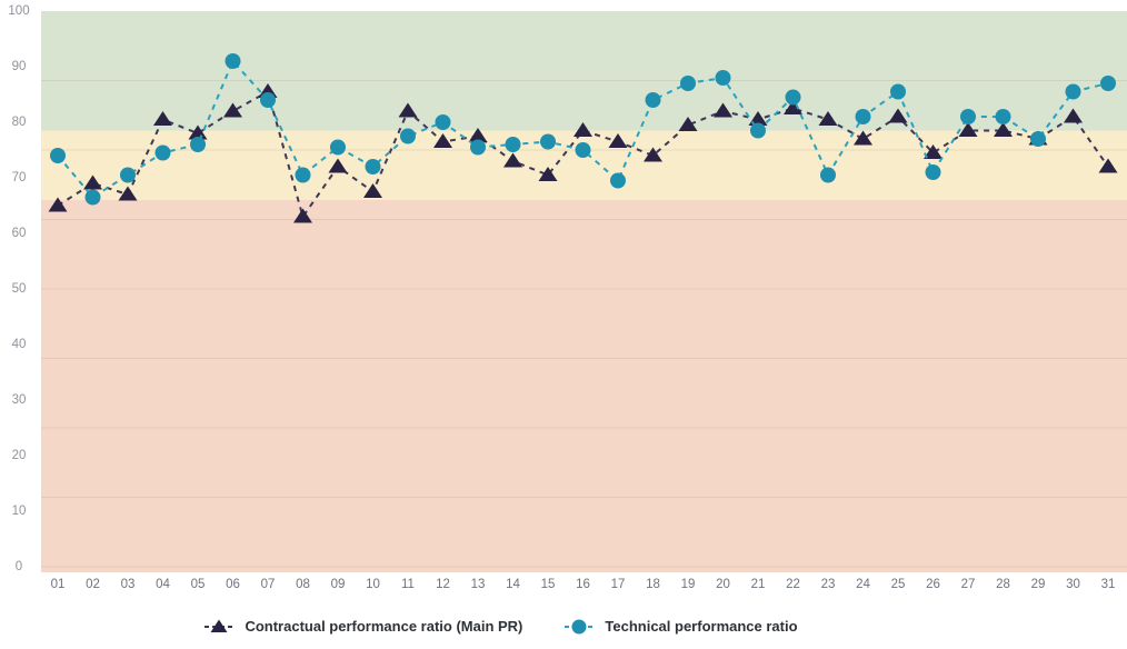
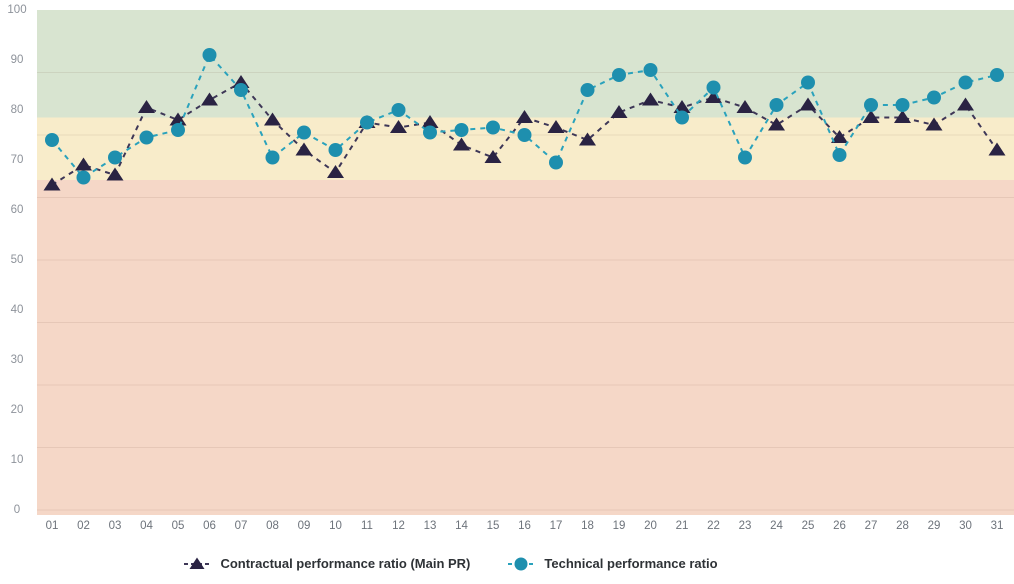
Contractual performance ratio (Main PR)/08: 63 -> 78
Contractual performance ratio (Main PR)/11: 82 -> 78
Technical performance ratio/29: 77 -> 82
